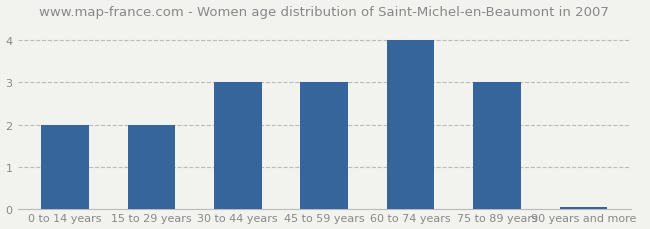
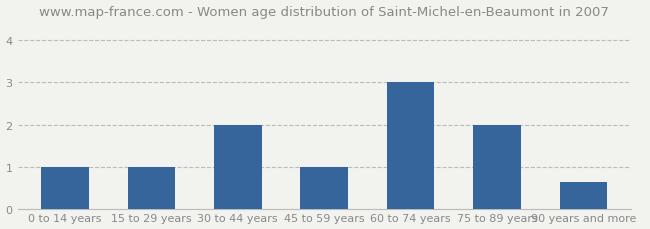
0 to 14 years: 2.00 -> 1.00
15 to 29 years: 2.00 -> 1.00
30 to 44 years: 3.00 -> 2.00
45 to 59 years: 3.00 -> 1.00
60 to 74 years: 4.00 -> 3.00
75 to 89 years: 3.00 -> 2.00
90 years and more: 0.05 -> 0.65
